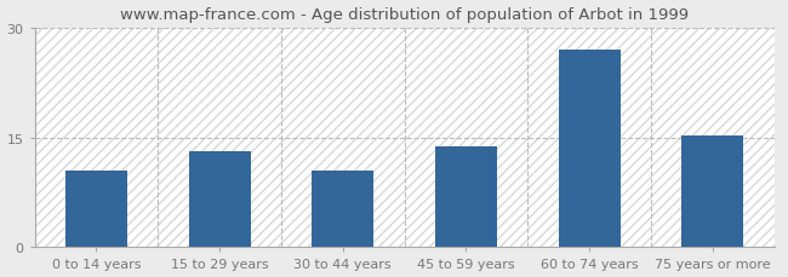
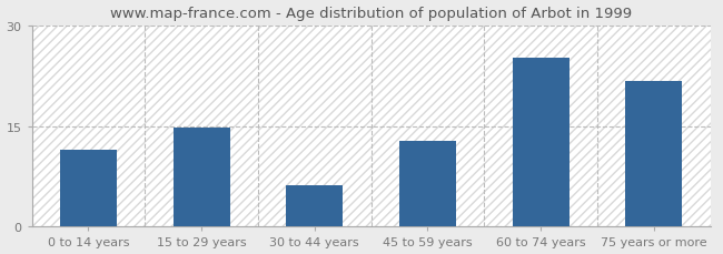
0 to 14 years: 10.5 -> 11.4
15 to 29 years: 13.2 -> 14.8
30 to 44 years: 10.5 -> 6.2
45 to 59 years: 13.8 -> 12.8
60 to 74 years: 27.0 -> 25.2
75 years or more: 15.2 -> 21.8
